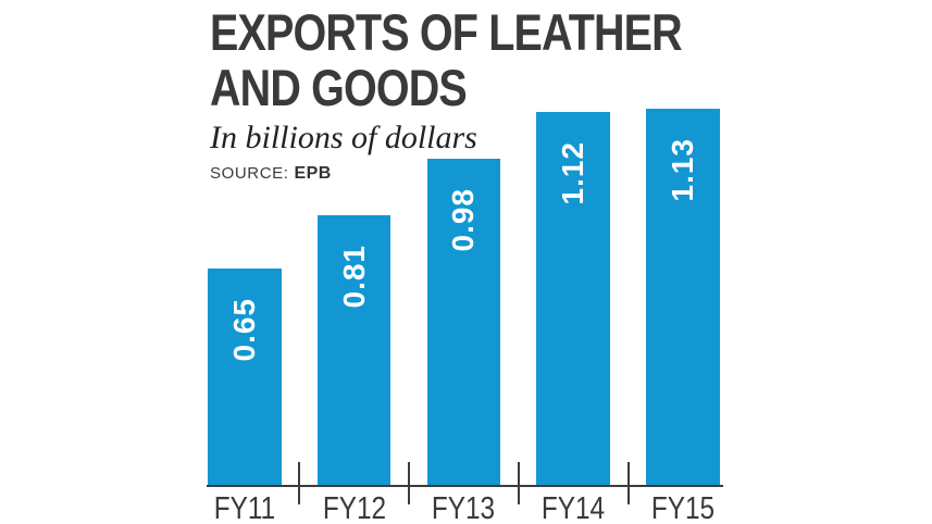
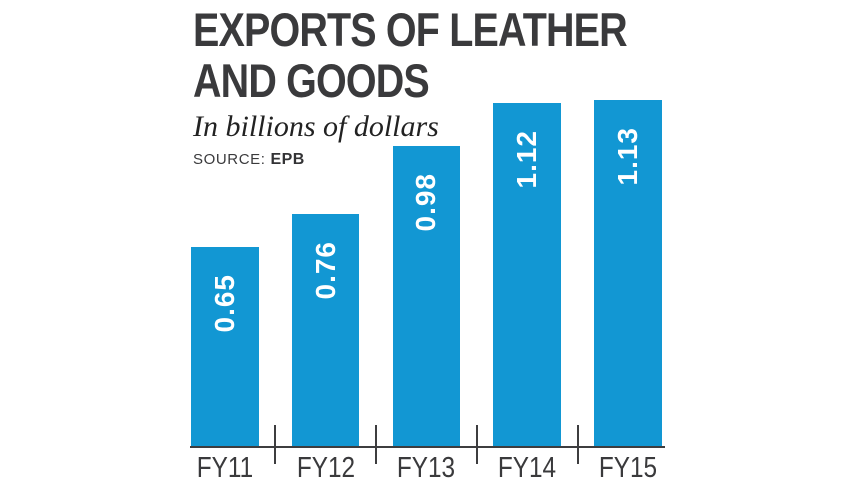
FY12: 0.81 -> 0.76
